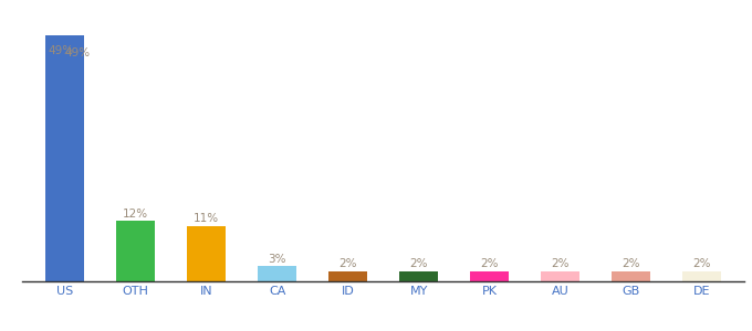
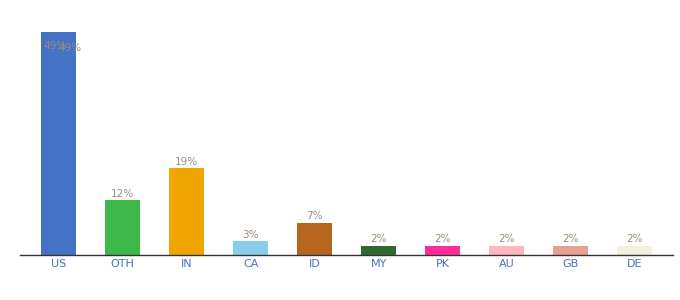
IN: 11% -> 19%
ID: 2% -> 7%
